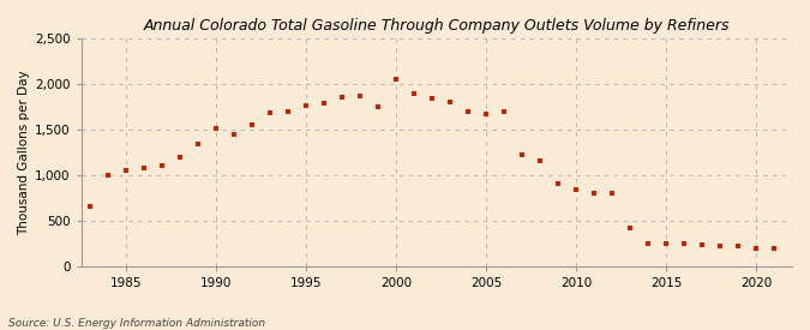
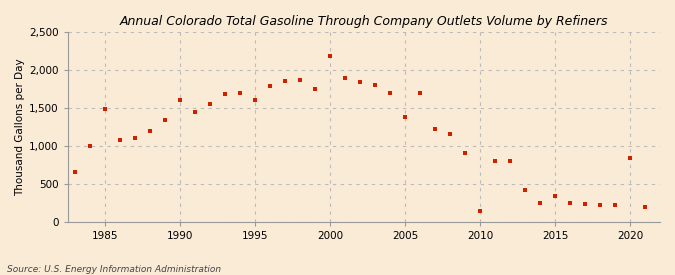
1985: 1,060 -> 1,480
1990: 1,510 -> 1,600
1995: 1,760 -> 1,600
2000: 2,060 -> 2,180
2005: 1,660 -> 1,380
2010: 840 -> 140
2015: 240 -> 340
2020: 190 -> 840
